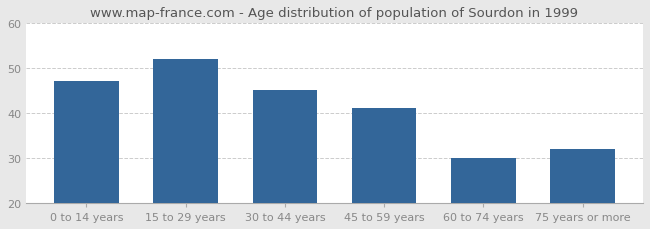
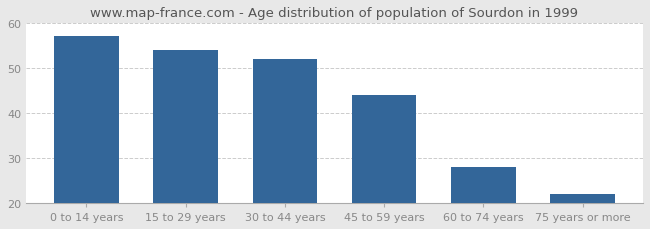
0 to 14 years: 47 -> 57
15 to 29 years: 52 -> 54
30 to 44 years: 45 -> 52
45 to 59 years: 41 -> 44
60 to 74 years: 30 -> 28
75 years or more: 32 -> 22
